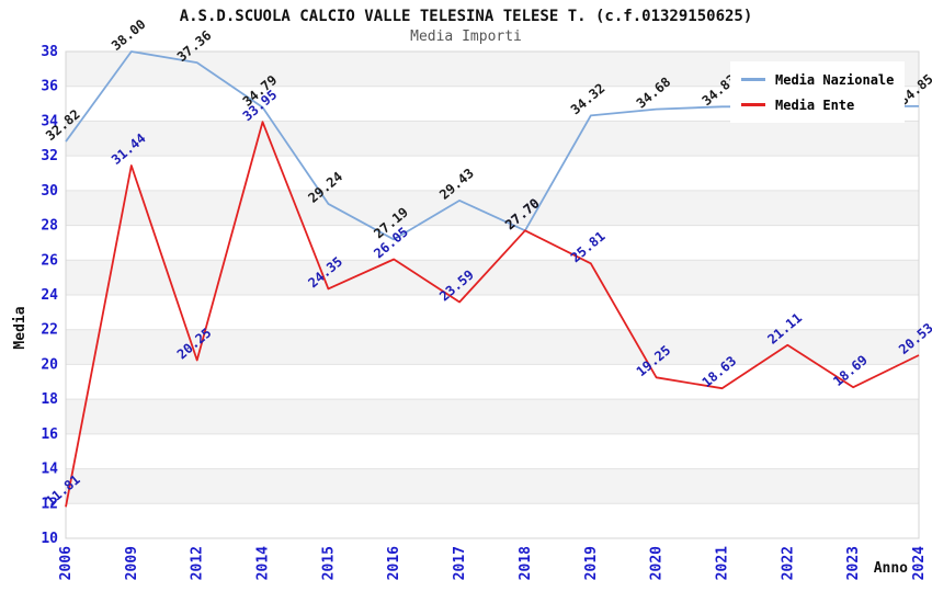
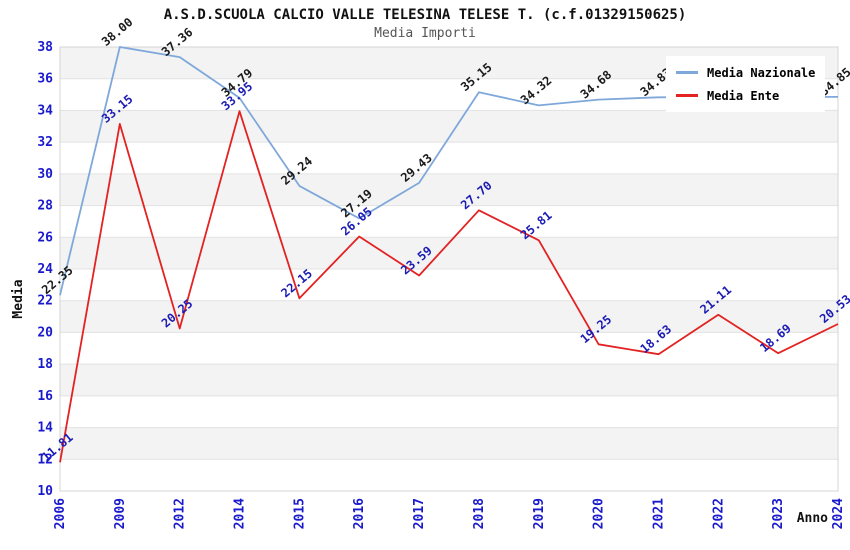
Media Nazionale/2006: 32.82 -> 22.35
Media Ente/2009: 31.44 -> 33.15
Media Ente/2015: 24.35 -> 22.15
Media Nazionale/2018: 27.70 -> 35.15
